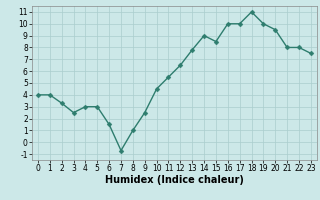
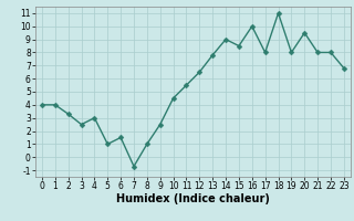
5: 3.0 -> 1.0
17: 10.0 -> 8.0
19: 10.0 -> 8.0
23: 7.5 -> 6.8
